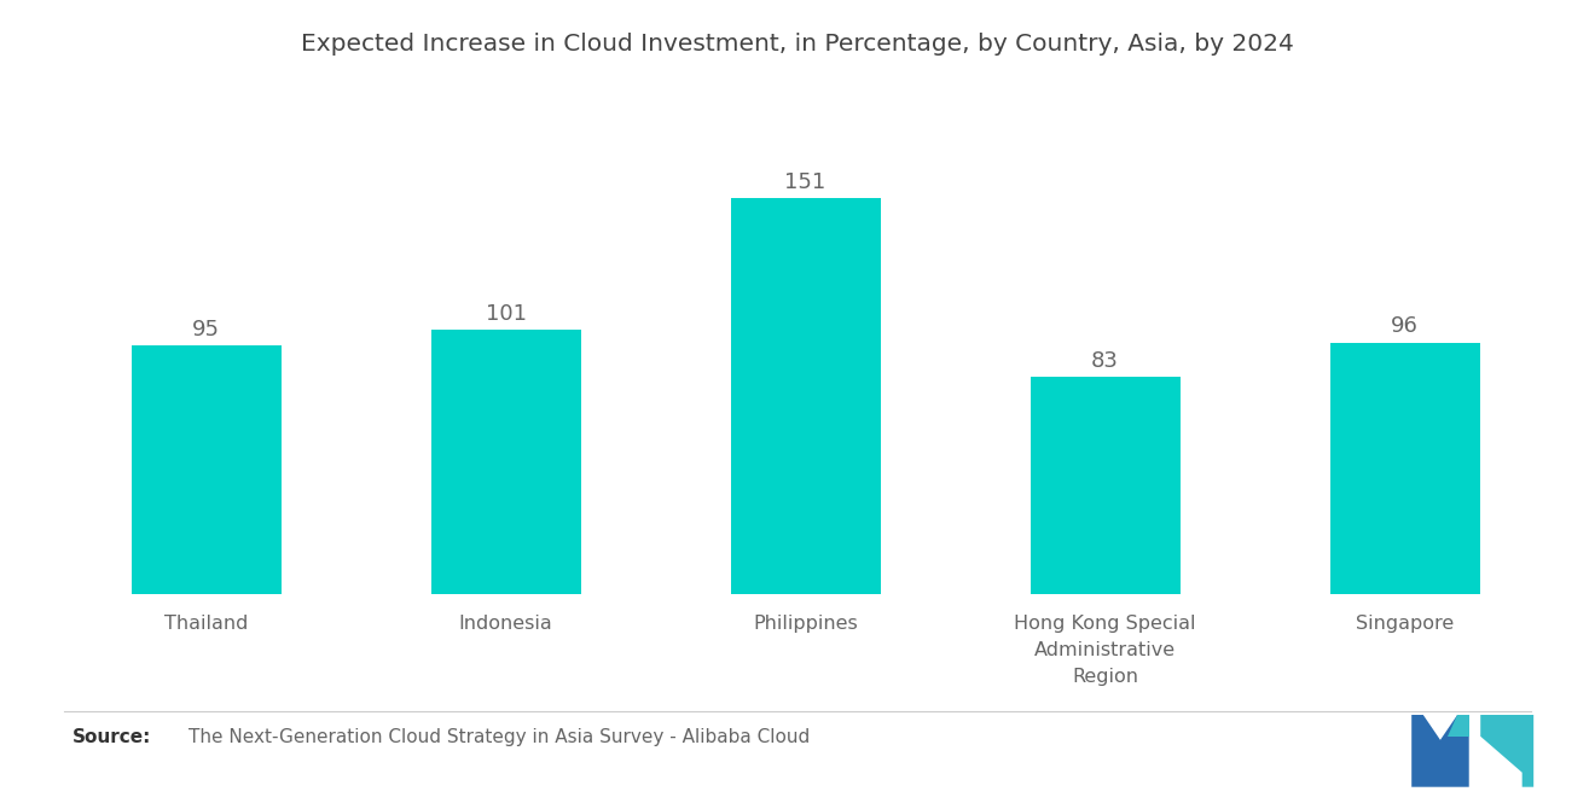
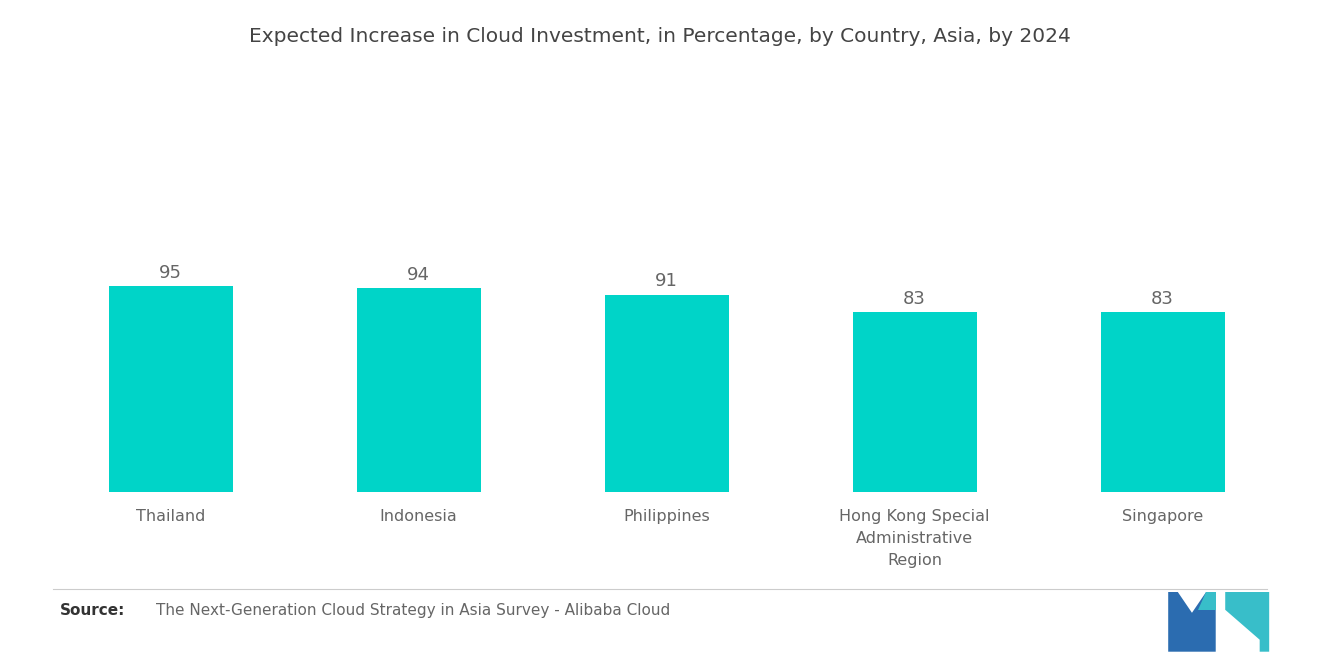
Indonesia: 101 -> 94
Philippines: 151 -> 91
Singapore: 96 -> 83
